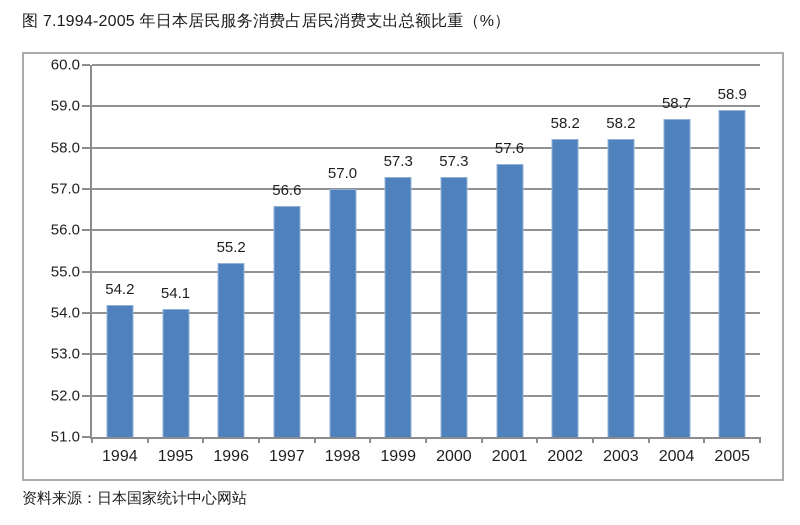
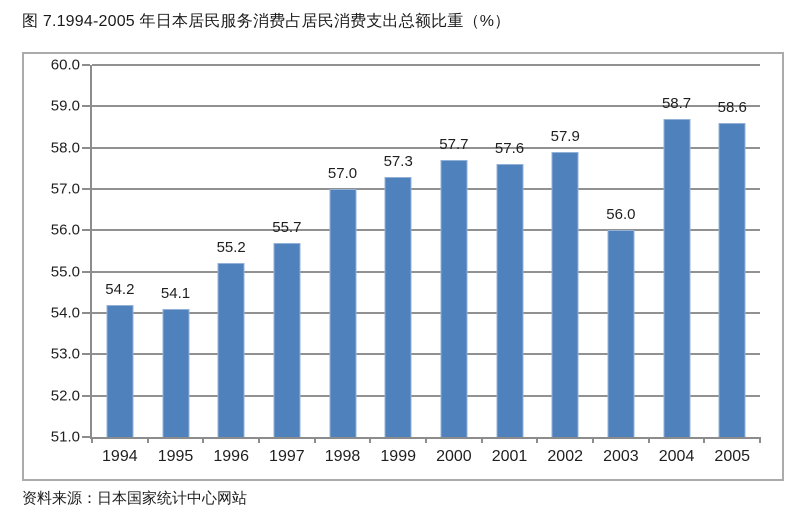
1997: 56.6 -> 55.7
2000: 57.3 -> 57.7
2002: 58.2 -> 57.9
2003: 58.2 -> 56.0
2005: 58.9 -> 58.6
